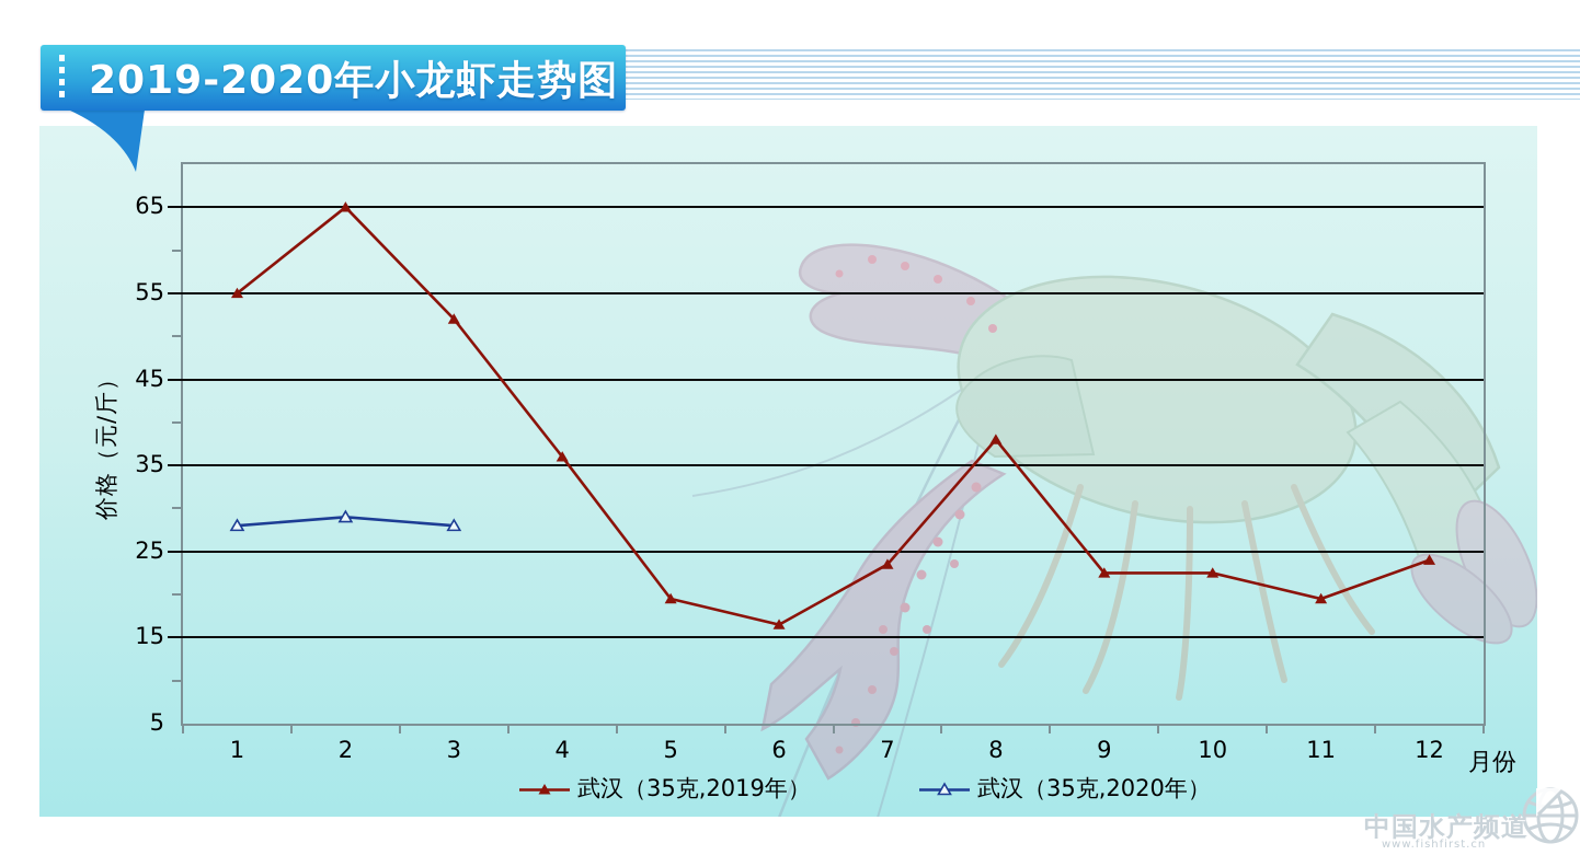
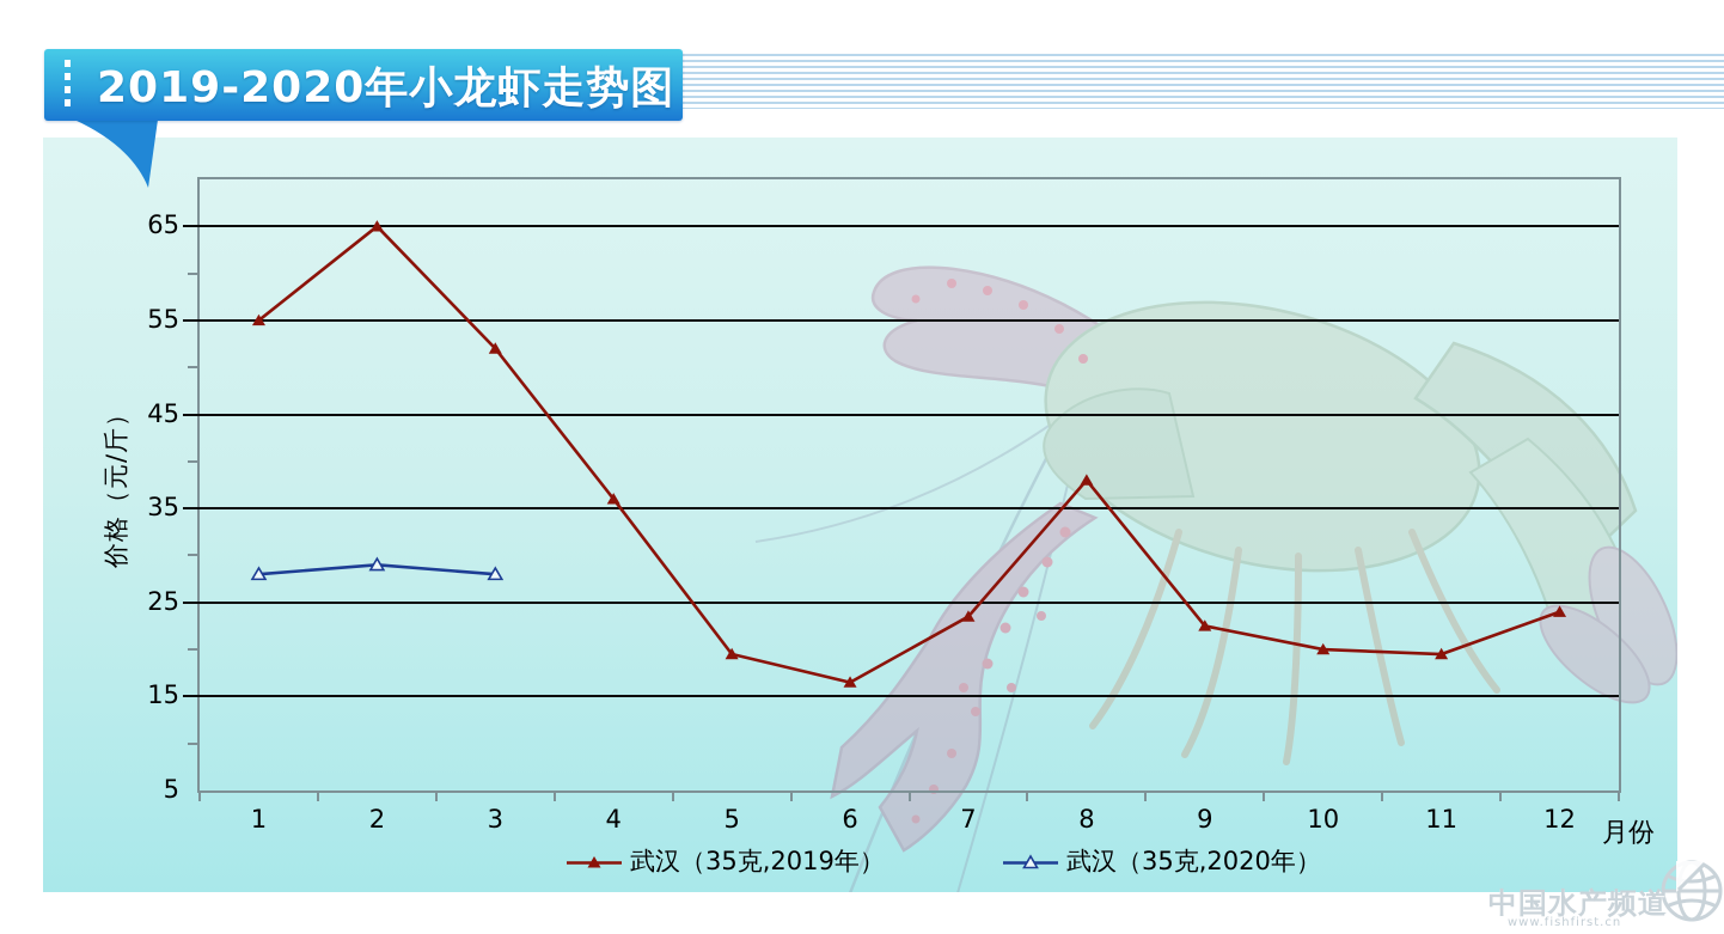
武汉（35克,2019年）/10: 22 -> 20
